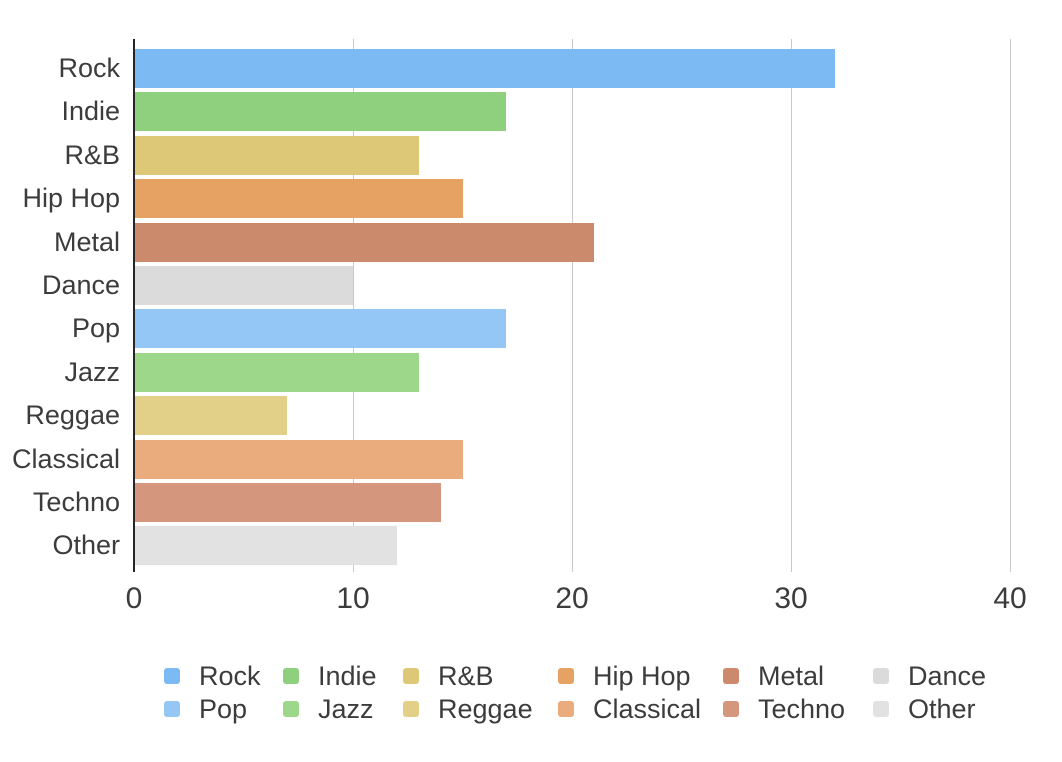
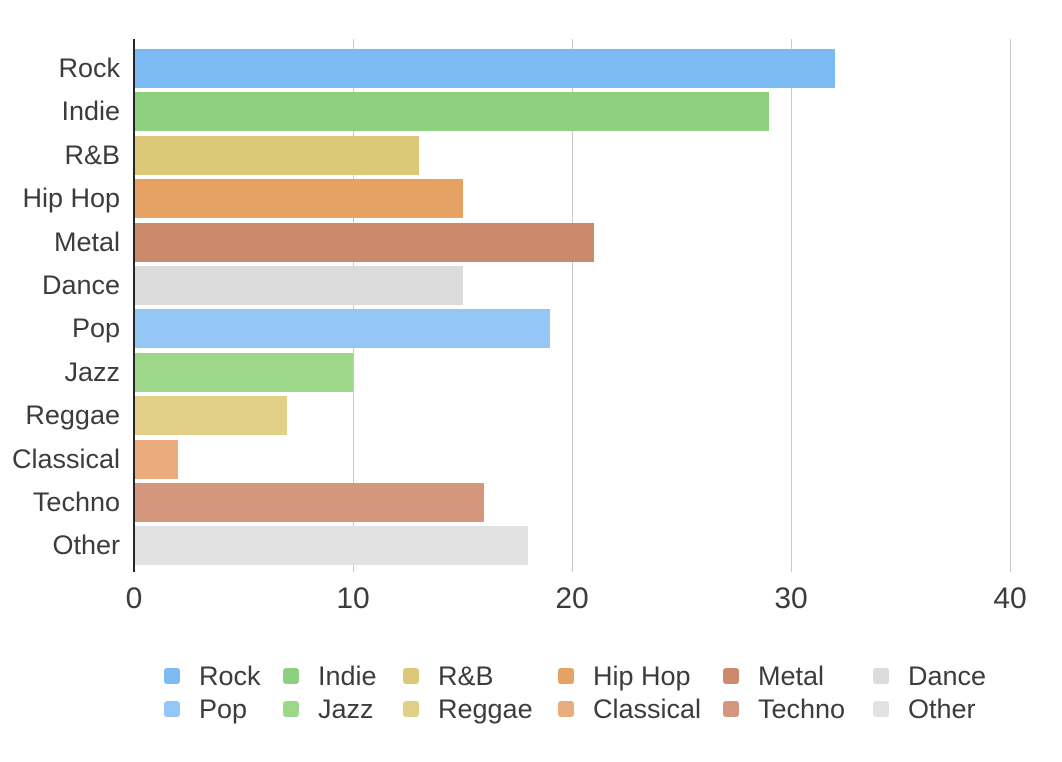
Indie: 17 -> 29
Dance: 10 -> 15
Pop: 17 -> 19
Jazz: 13 -> 10
Classical: 15 -> 2
Techno: 14 -> 16
Other: 12 -> 18
